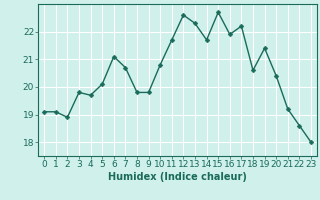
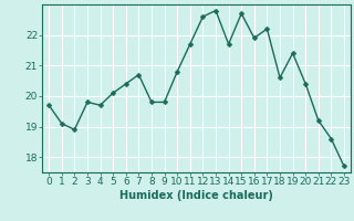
0: 19.1 -> 19.7
6: 21.1 -> 20.4
13: 22.3 -> 22.8
23: 18.0 -> 17.7
